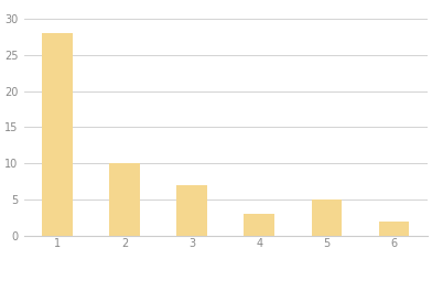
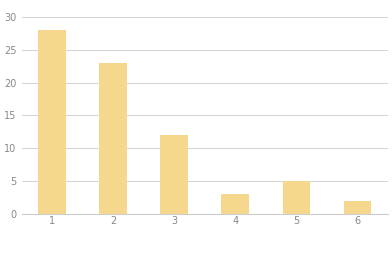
2: 10 -> 23
3: 7 -> 12
